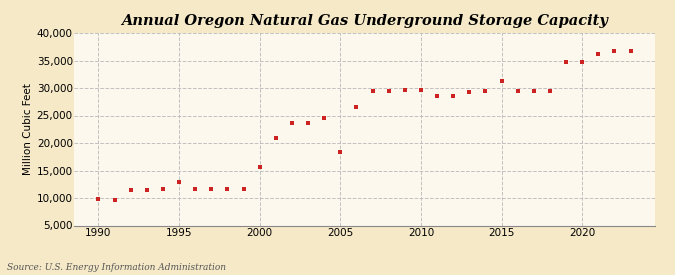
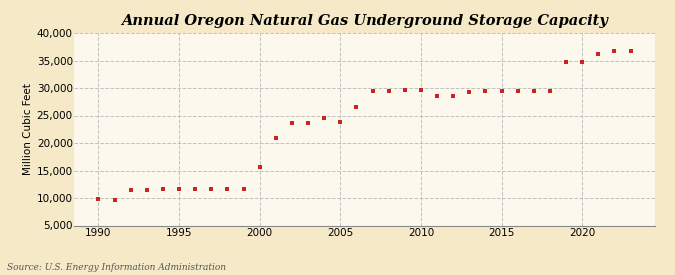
1995: 13,000 -> 11,700
2005: 18,400 -> 23,900
2015: 31,200 -> 29,500
